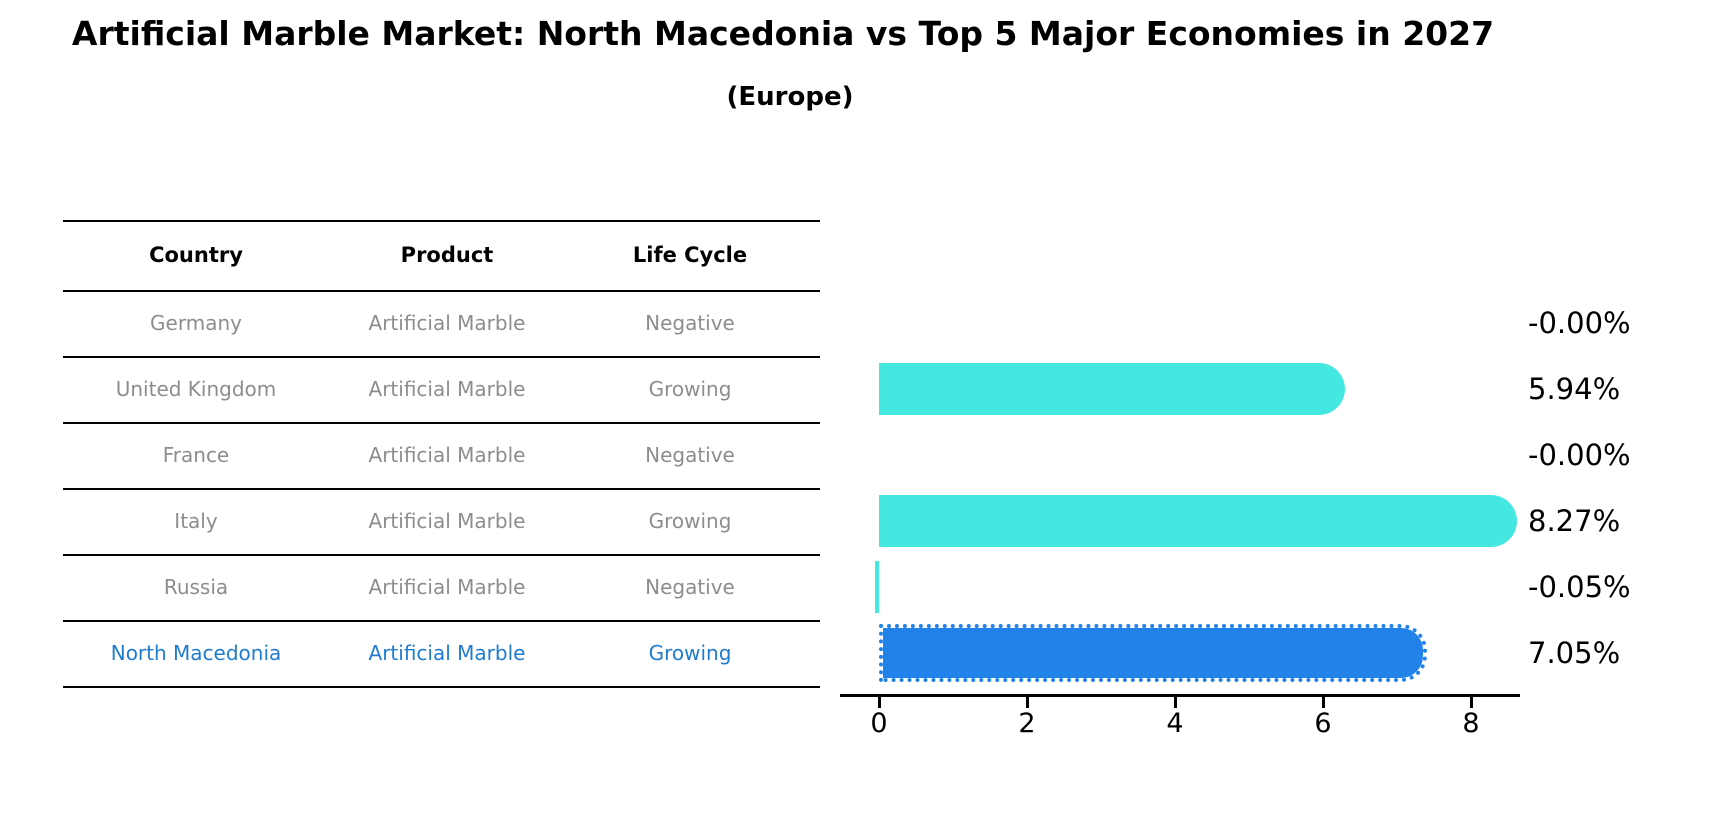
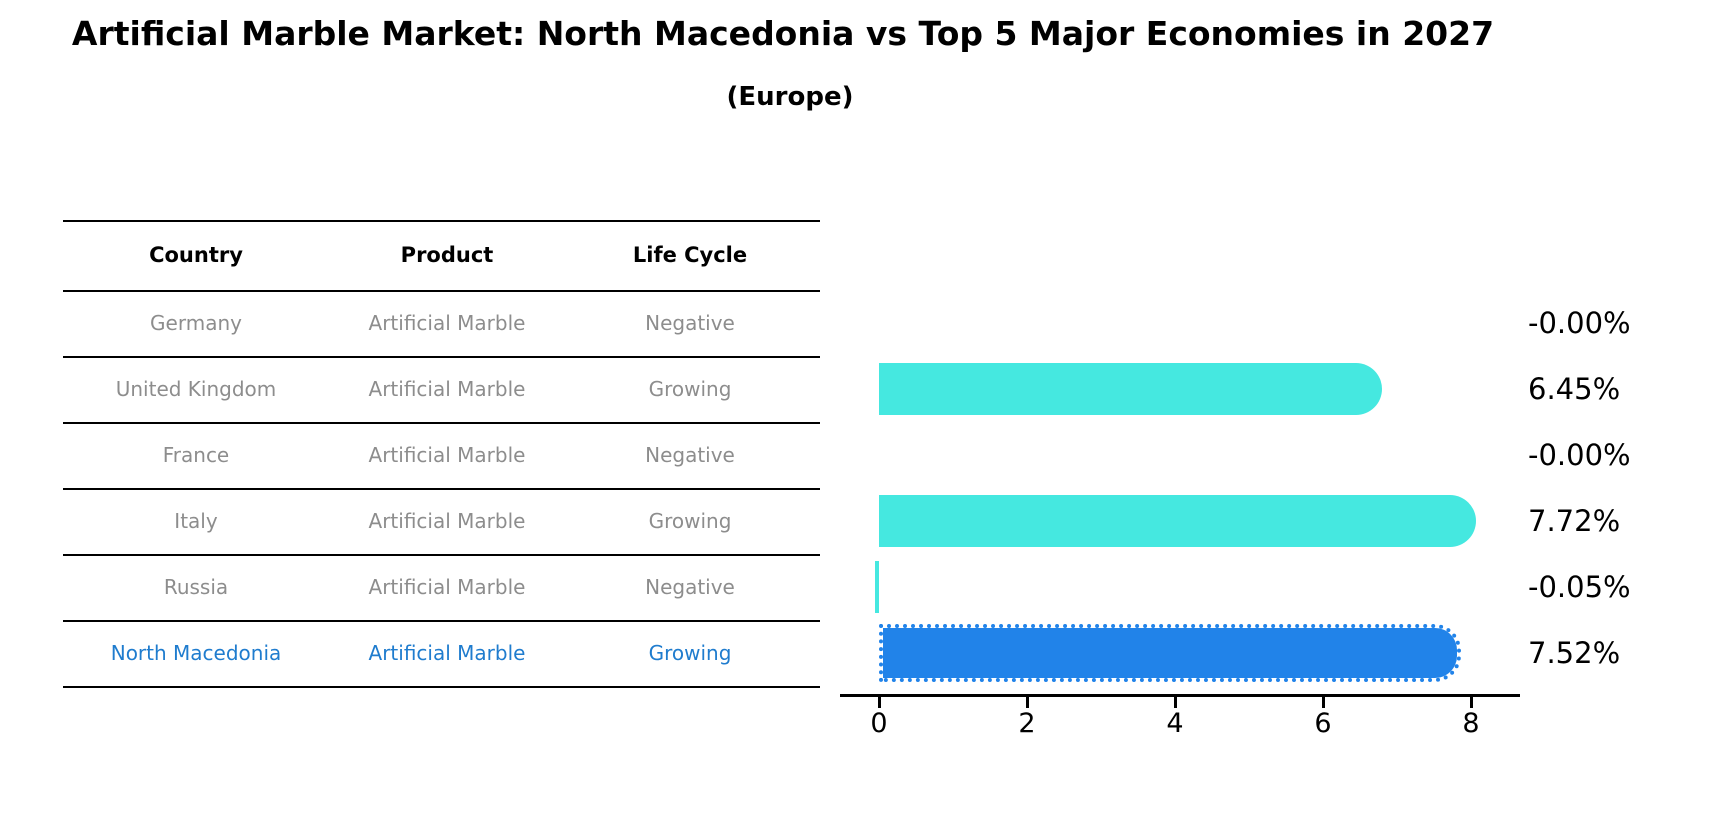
United Kingdom: 5.94% -> 6.45%
Italy: 8.27% -> 7.72%
North Macedonia: 7.05% -> 7.52%
